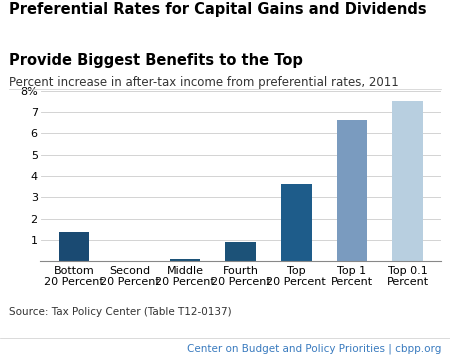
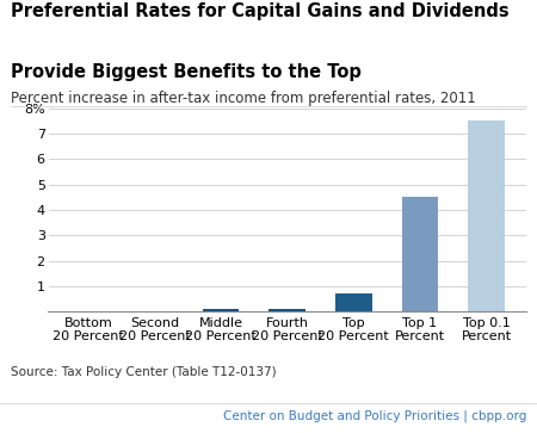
Bottom 20 Percent: 1.40 -> 0.02
Fourth 20 Percent: 0.90 -> 0.09
Top 20 Percent: 3.65 -> 0.70
Top 1 Percent: 6.65 -> 4.50
